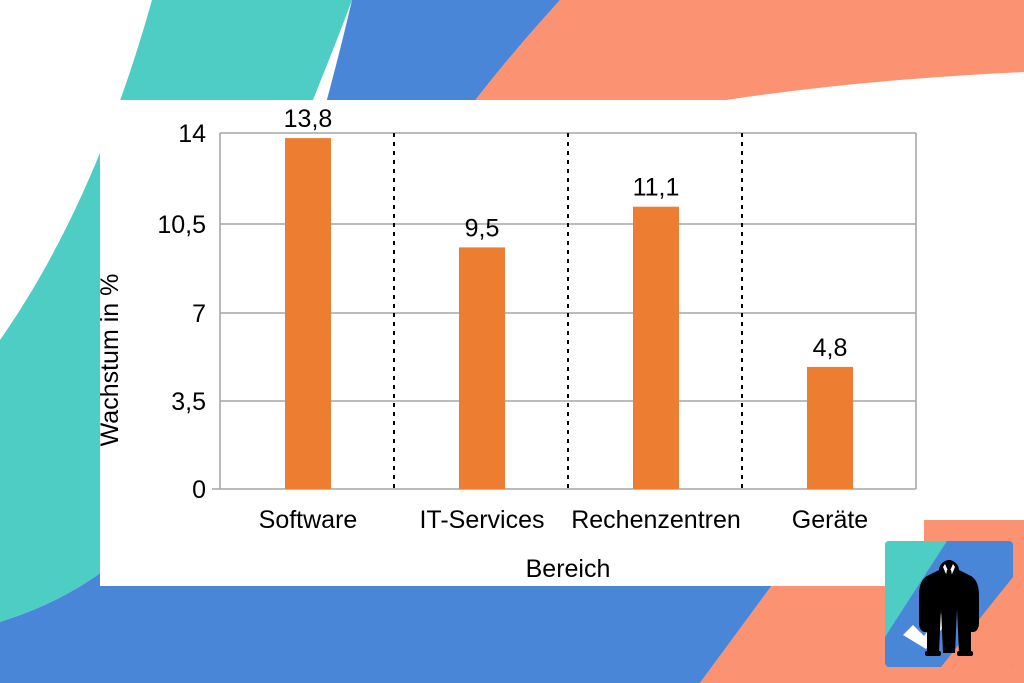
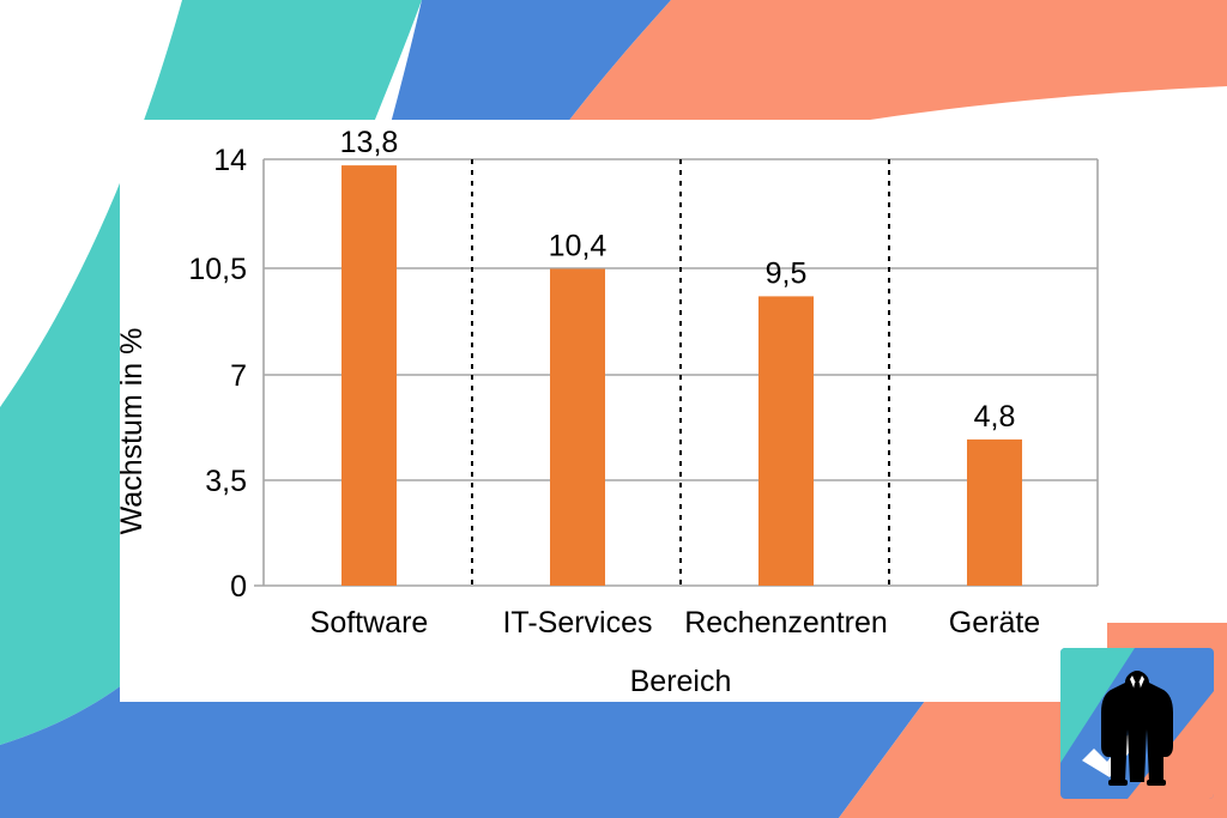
IT-Services: 9,5 -> 10,4
Rechenzentren: 11,1 -> 9,5
